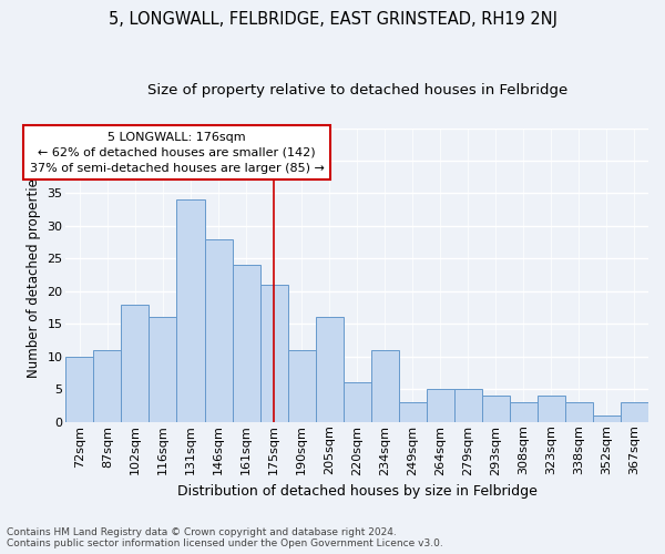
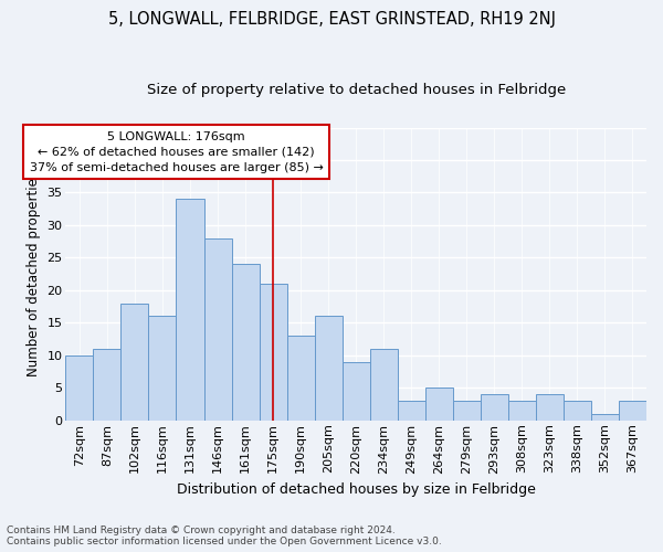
190sqm: 11 -> 13
220sqm: 6 -> 9
279sqm: 5 -> 3
